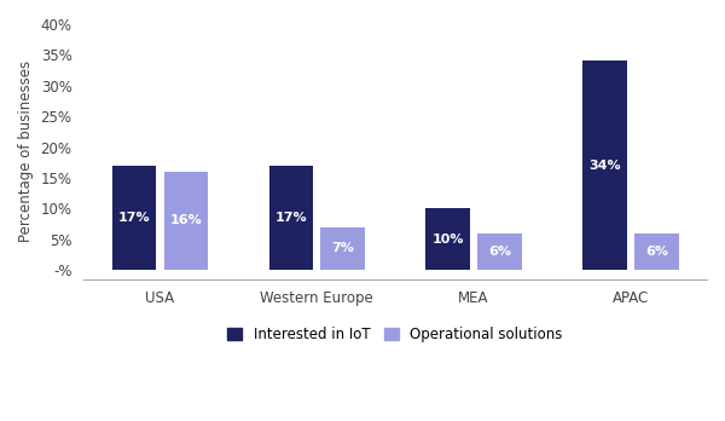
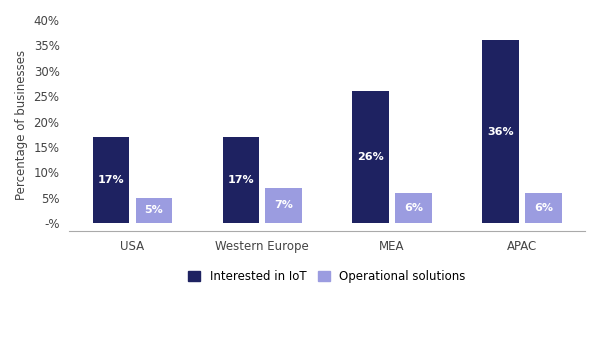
Operational solutions/USA: 16% -> 5%
Interested in IoT/MEA: 10% -> 26%
Interested in IoT/APAC: 34% -> 36%
